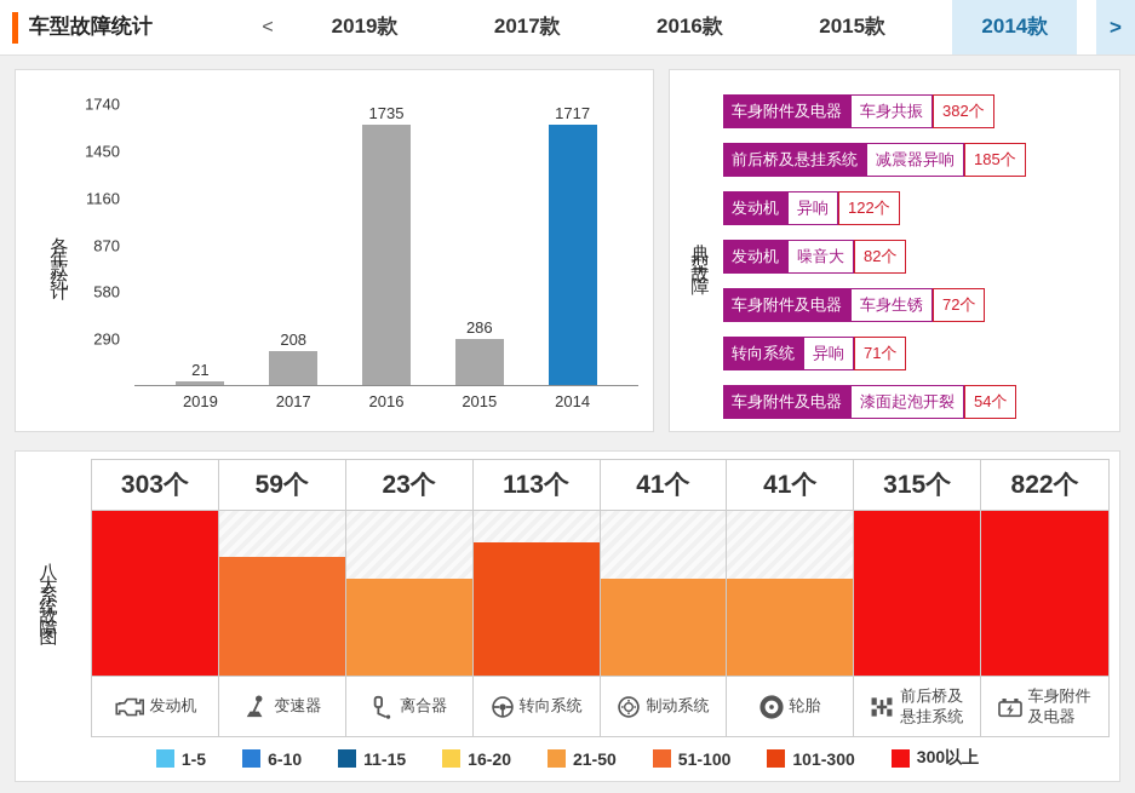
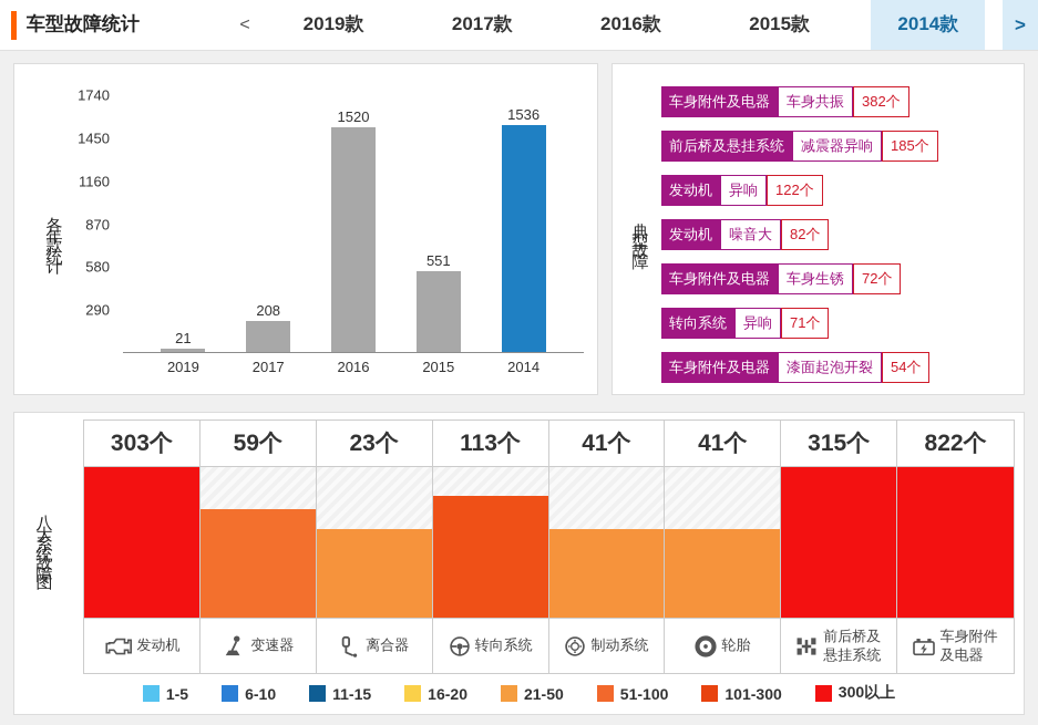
各年款统计/2016: 1735 -> 1520
各年款统计/2015: 286 -> 551
各年款统计/2014: 1717 -> 1536
